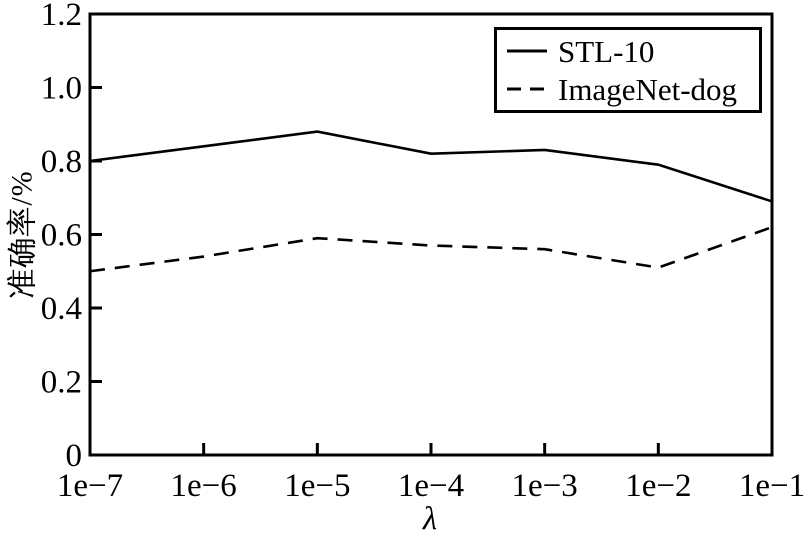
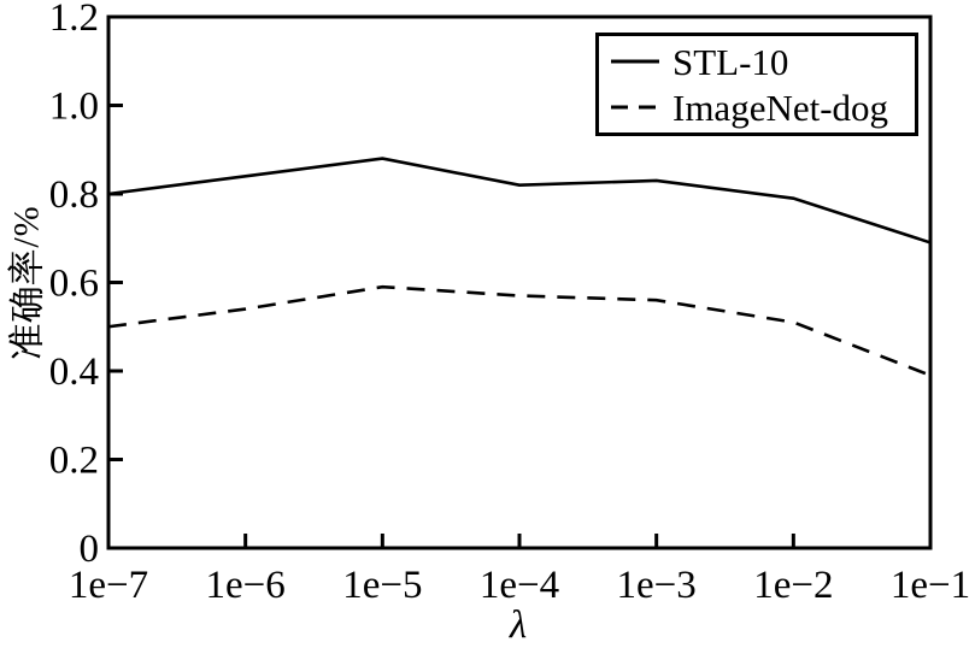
ImageNet-dog/1e−1: 0.62 -> 0.39
